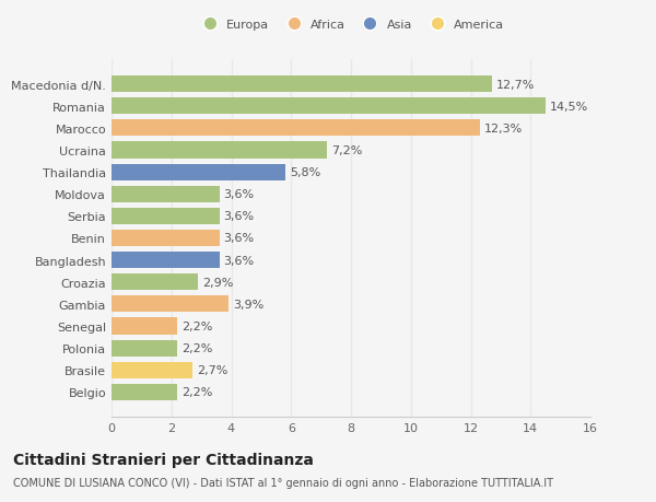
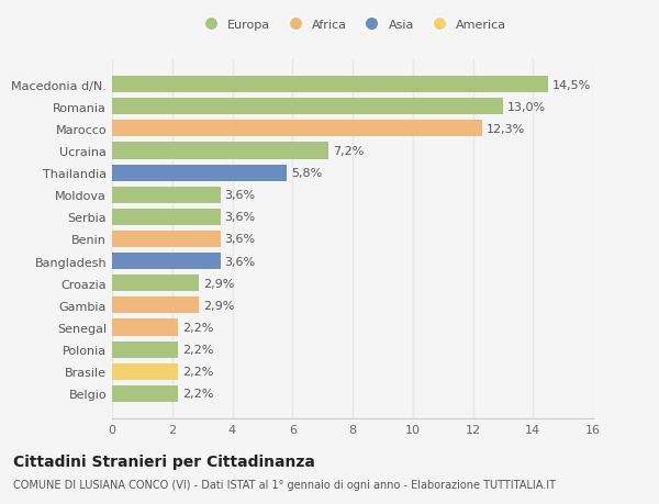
Macedonia d/N.: 12,7% -> 14,5%
Romania: 14,5% -> 13,0%
Gambia: 3,9% -> 2,9%
Brasile: 2,7% -> 2,2%
